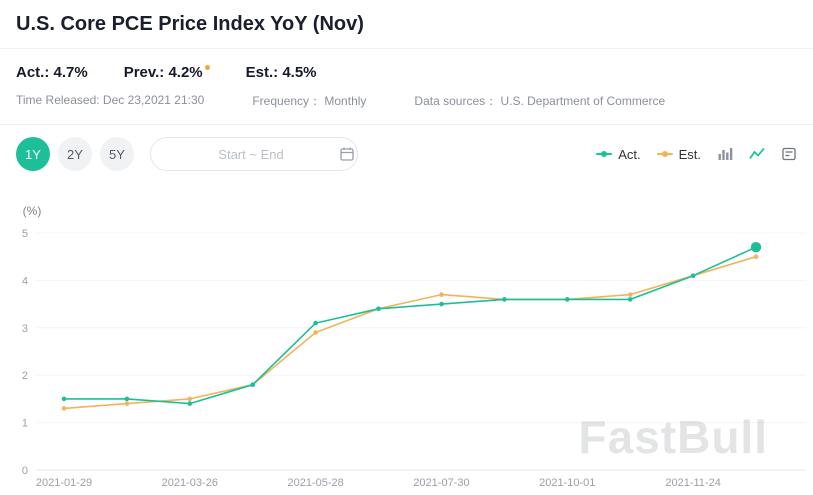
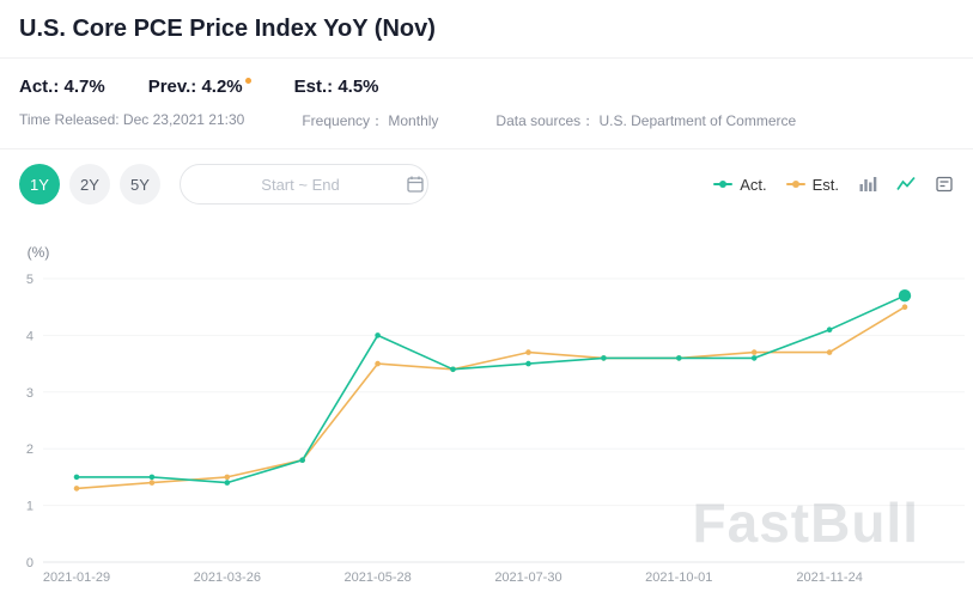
Est./2021-05-28: 2.9 -> 3.5
Act./2021-05-28: 3.1 -> 4.0
Est./2021-11-24: 4.1 -> 3.7
